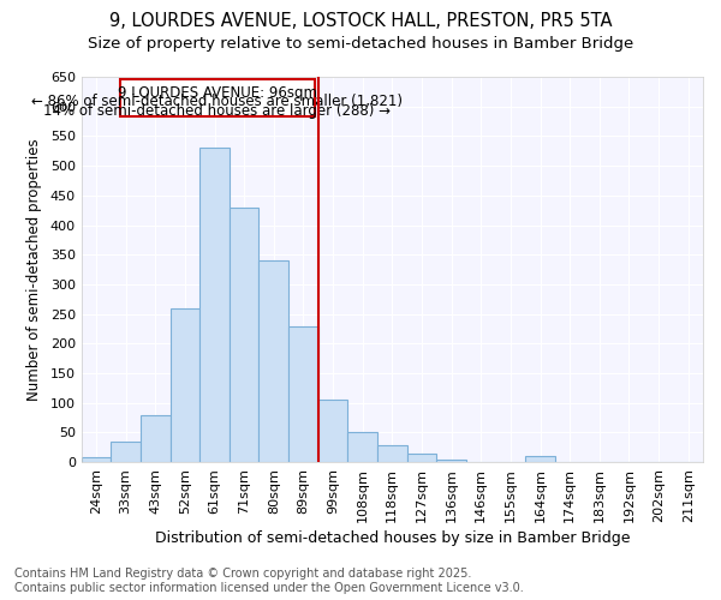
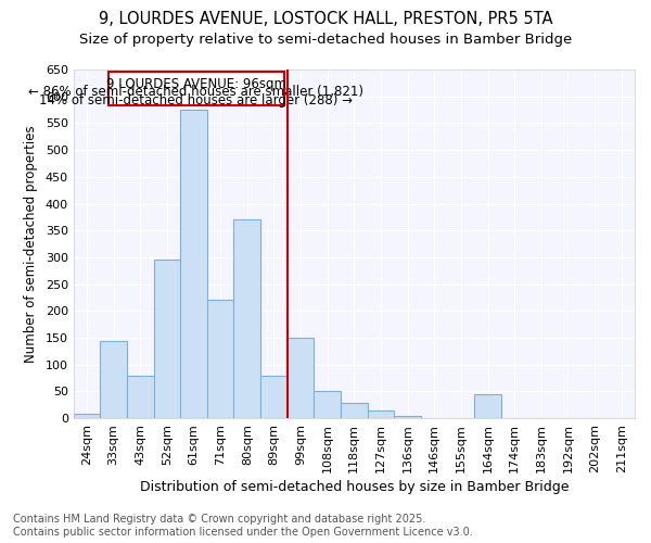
33sqm: 35 -> 145
52sqm: 260 -> 295
61sqm: 530 -> 575
71sqm: 430 -> 220
80sqm: 340 -> 370
89sqm: 230 -> 80
99sqm: 105 -> 150
164sqm: 10 -> 45
